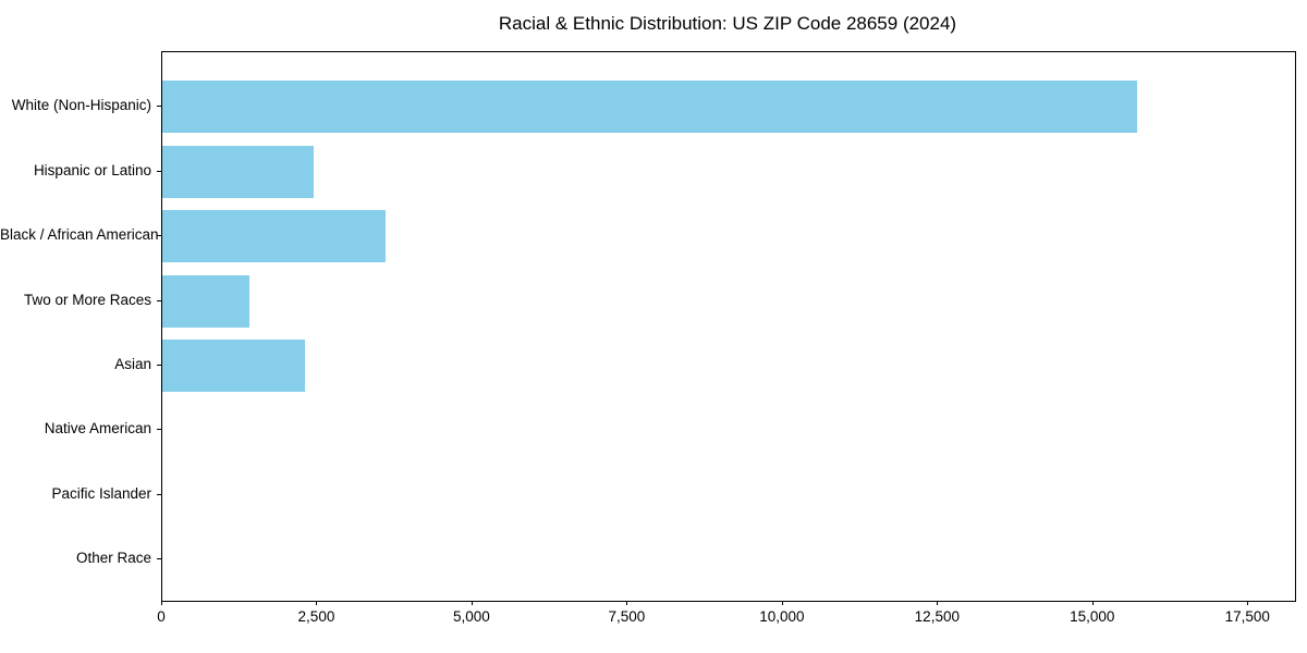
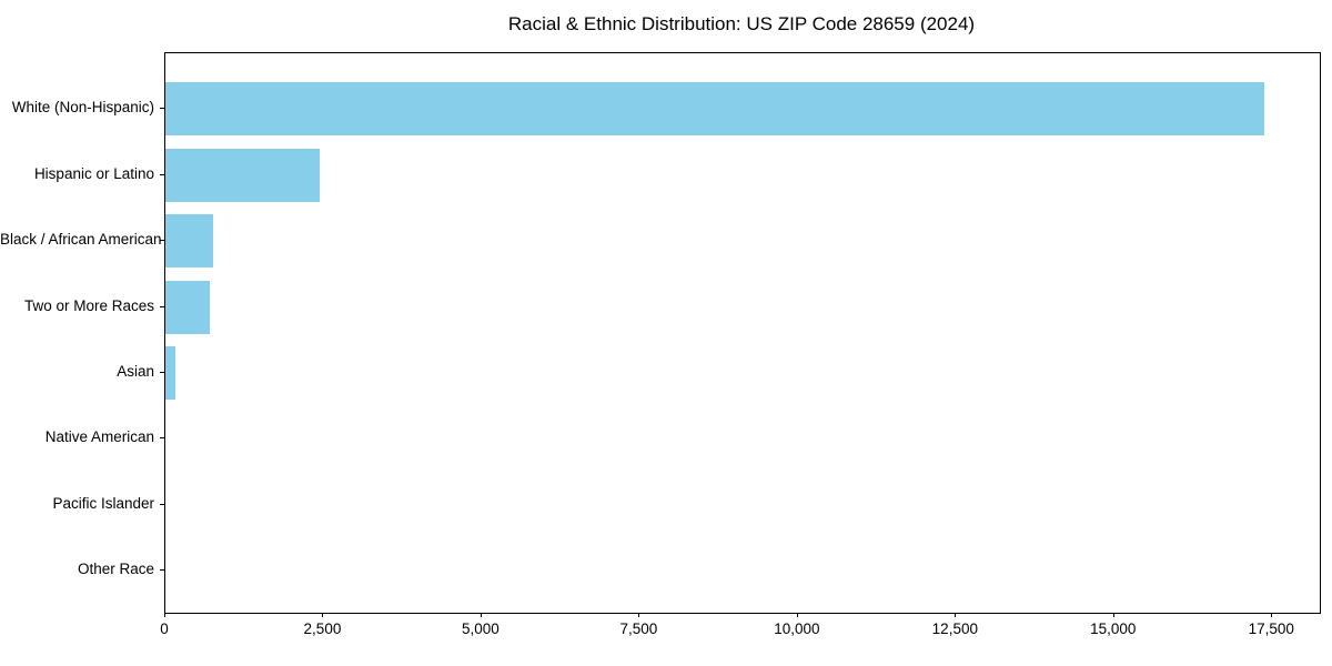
White (Non-Hispanic): 15700 -> 17400
Black / African American: 3600 -> 800
Two or More Races: 1400 -> 700
Asian: 2300 -> 200
